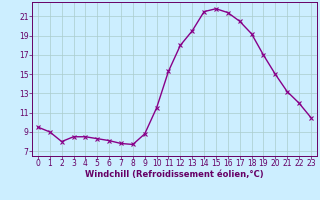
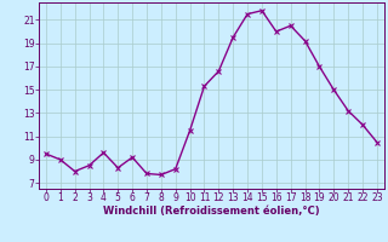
4: 8.5 -> 9.6
6: 8.1 -> 9.2
9: 8.8 -> 8.2
12: 18.0 -> 16.6
16: 21.4 -> 20.0
